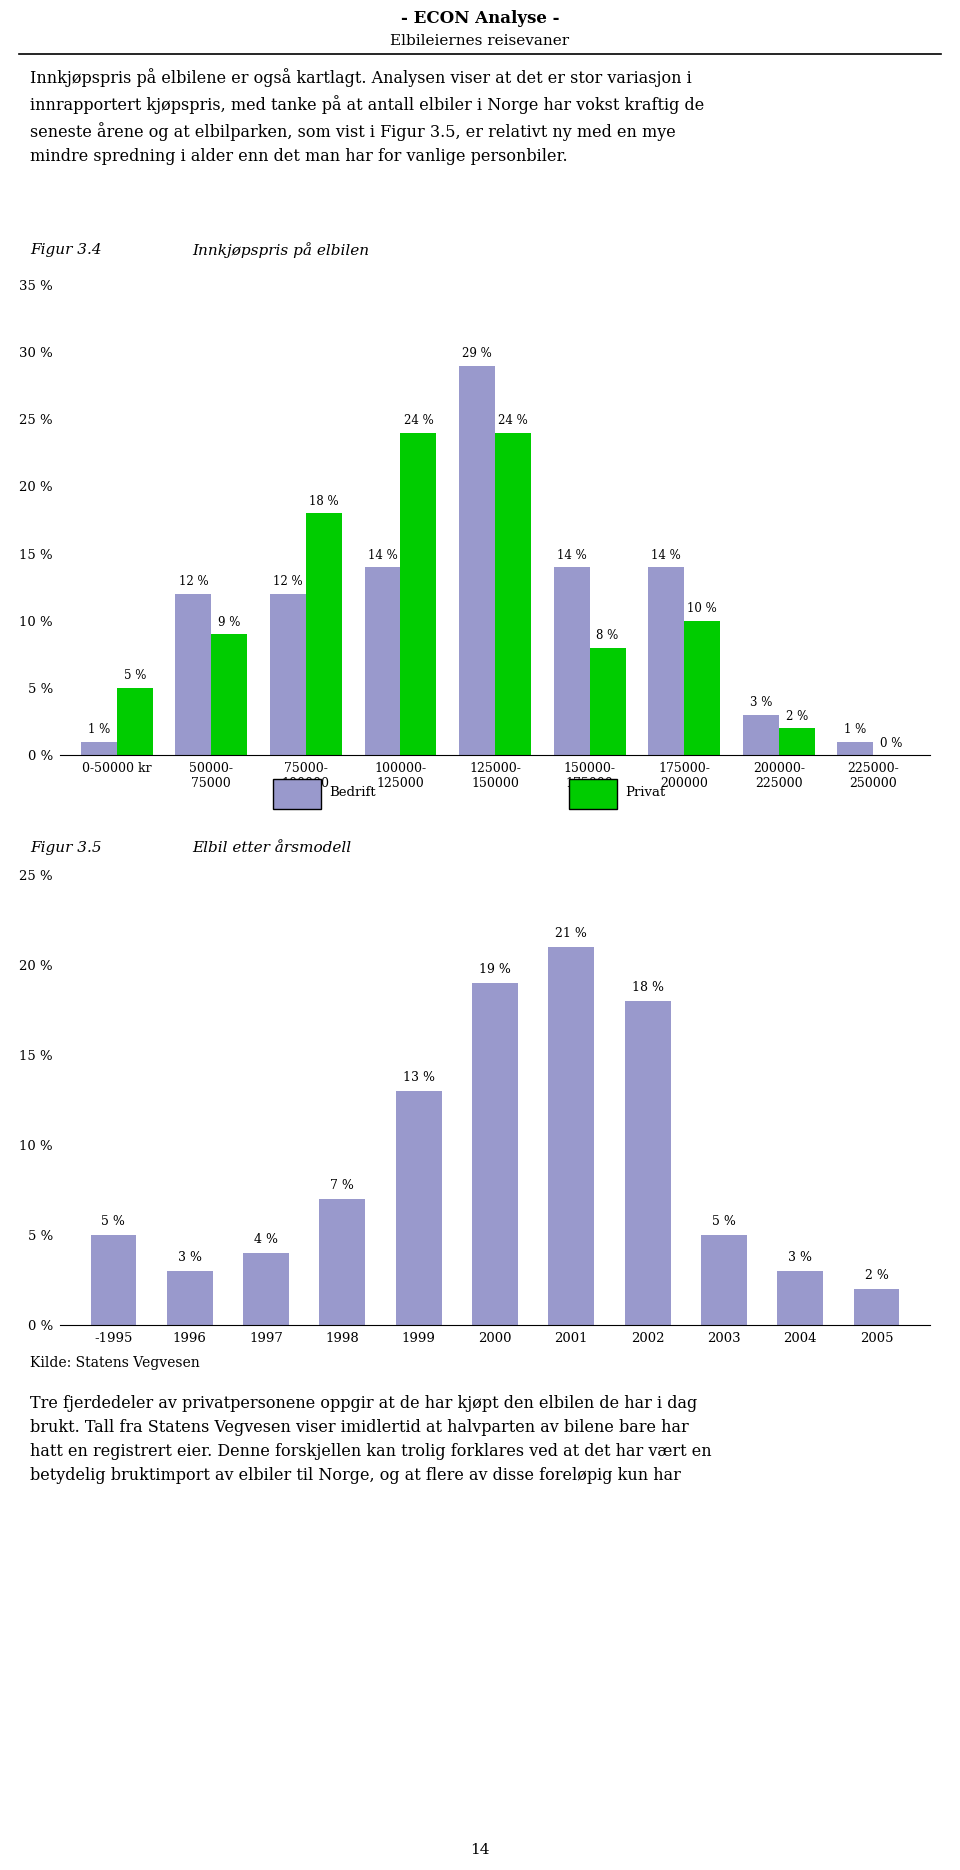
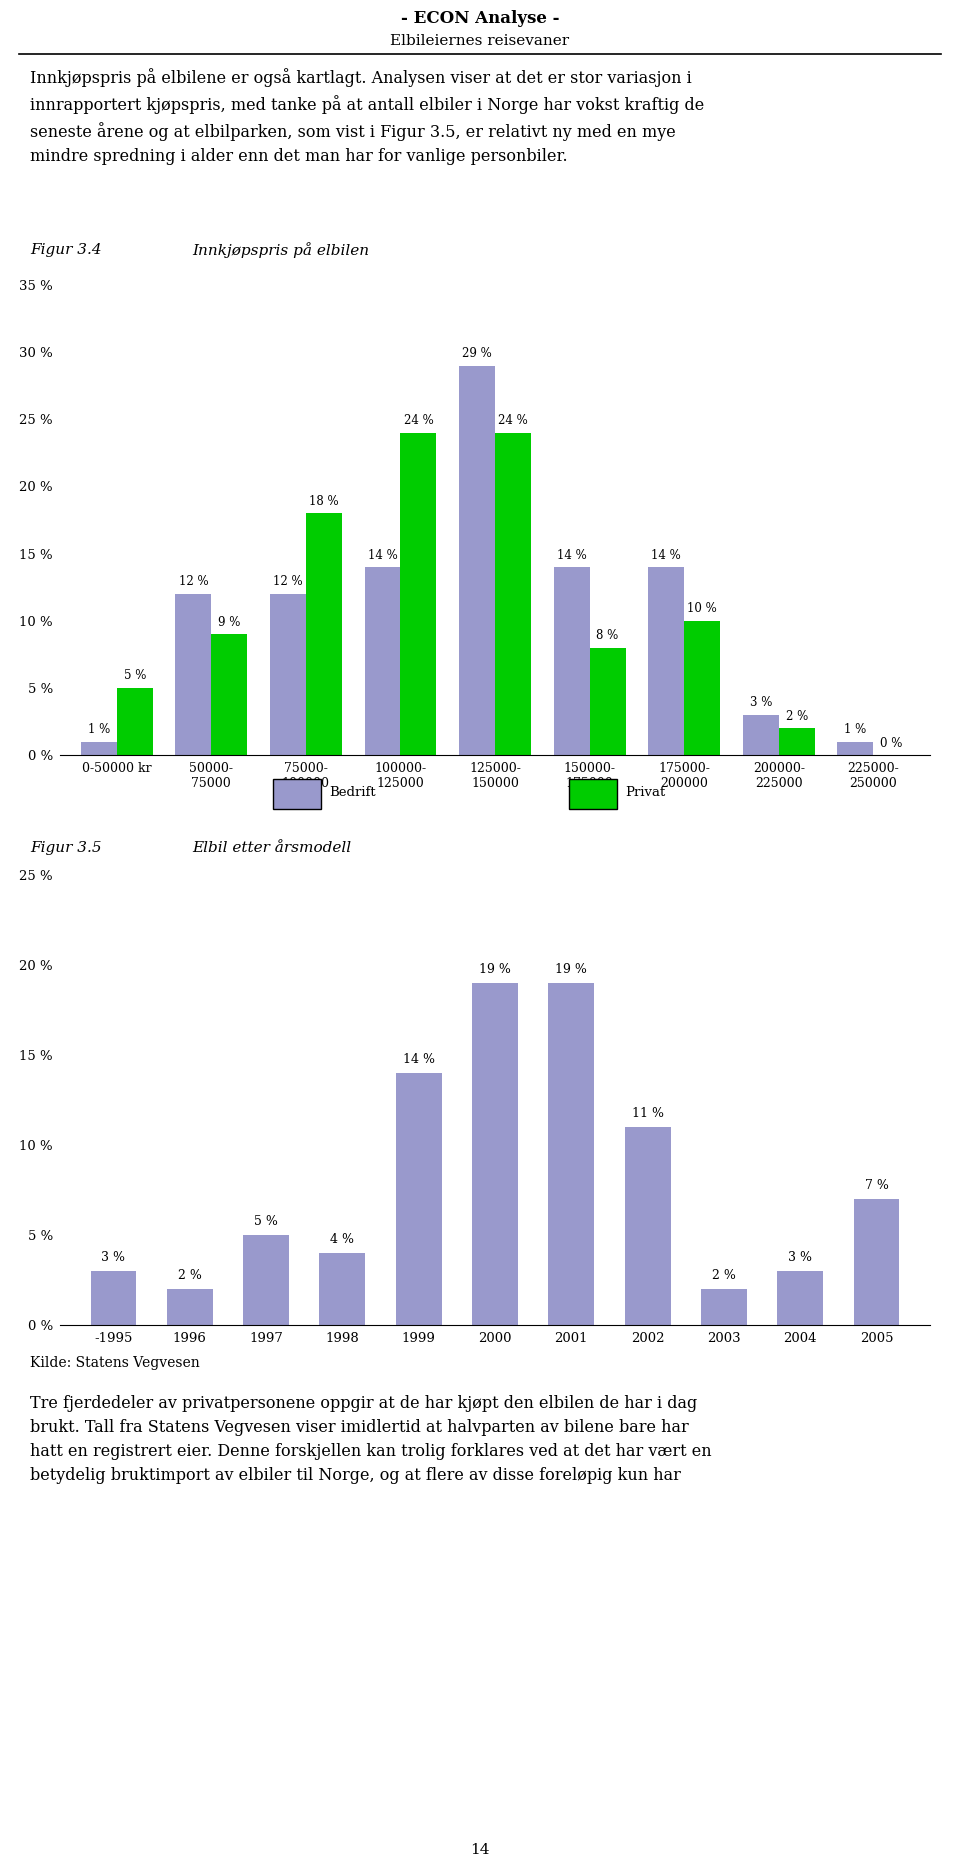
-1995: 5 -> 3
1996: 3 -> 2
1997: 4 -> 5
1998: 7 -> 4
1999: 13 -> 14
2001: 21 -> 19
2002: 18 -> 11
2003: 5 -> 2
2005: 2 -> 7
